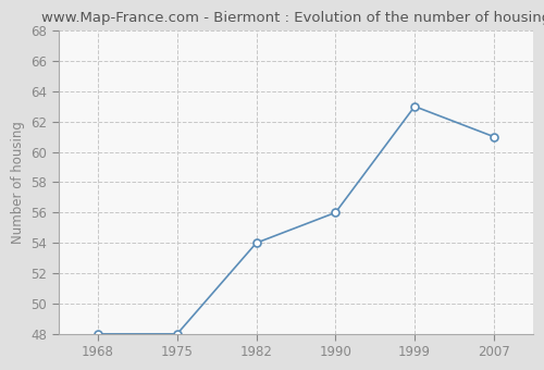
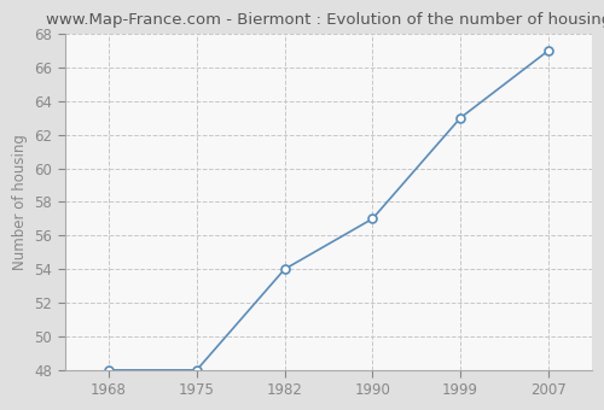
1990: 56 -> 57
2007: 61 -> 67
